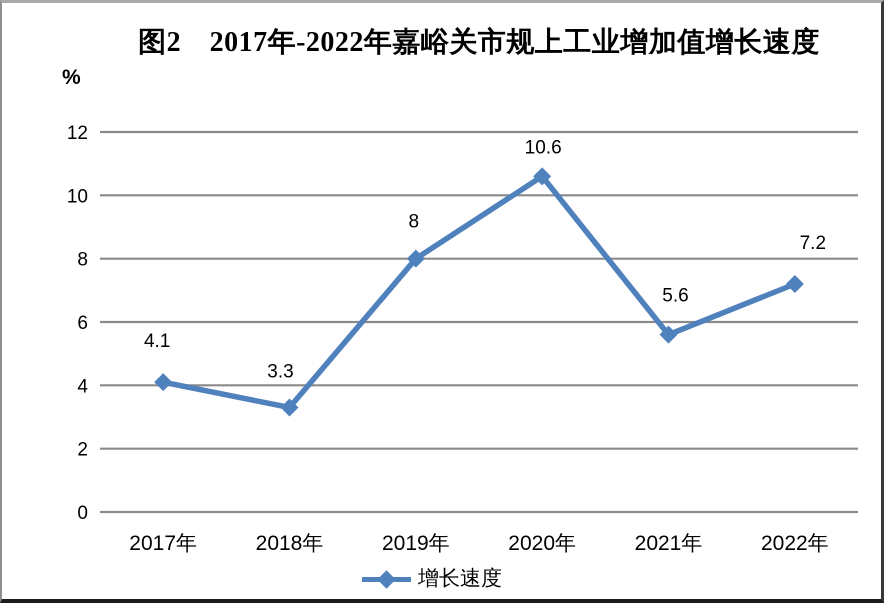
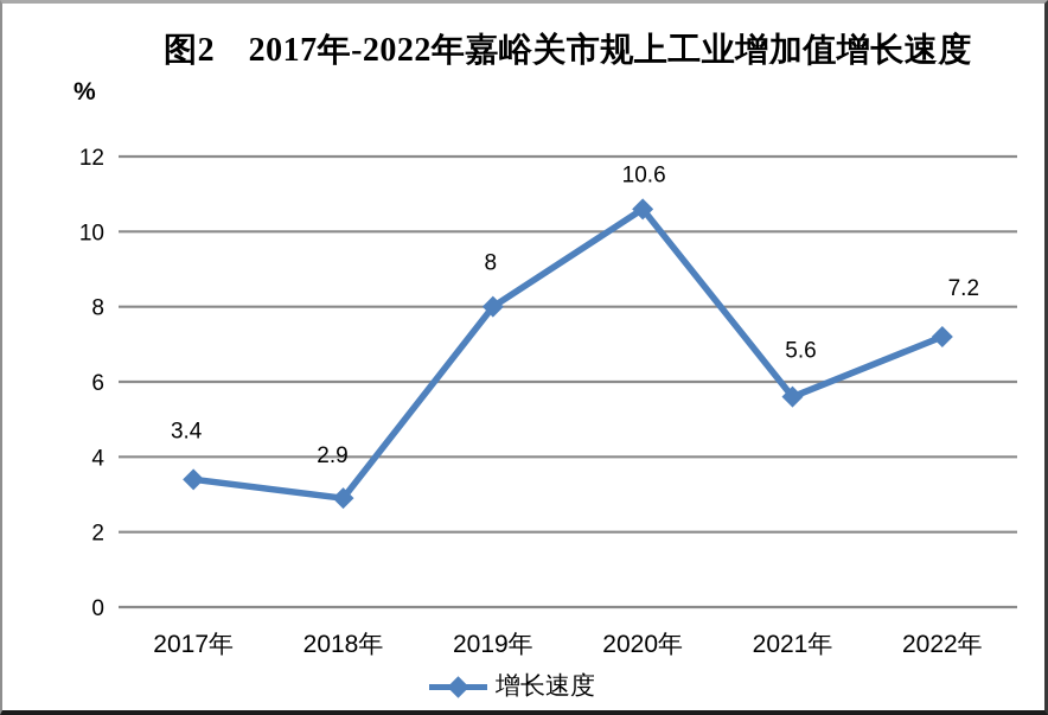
2017年: 4.1 -> 3.4
2018年: 3.3 -> 2.9
